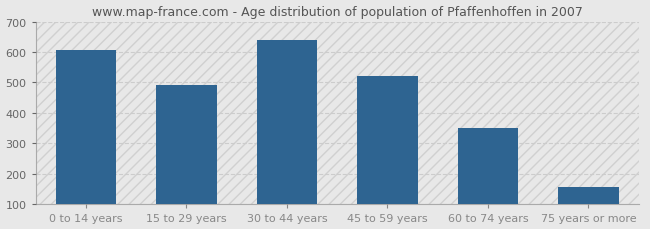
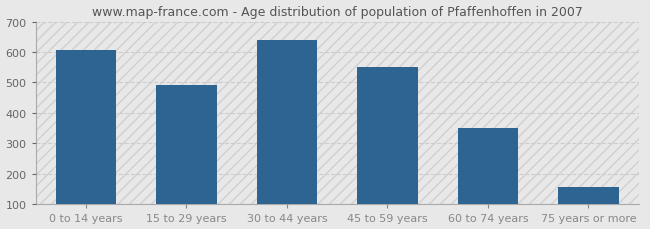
45 to 59 years: 522 -> 550
